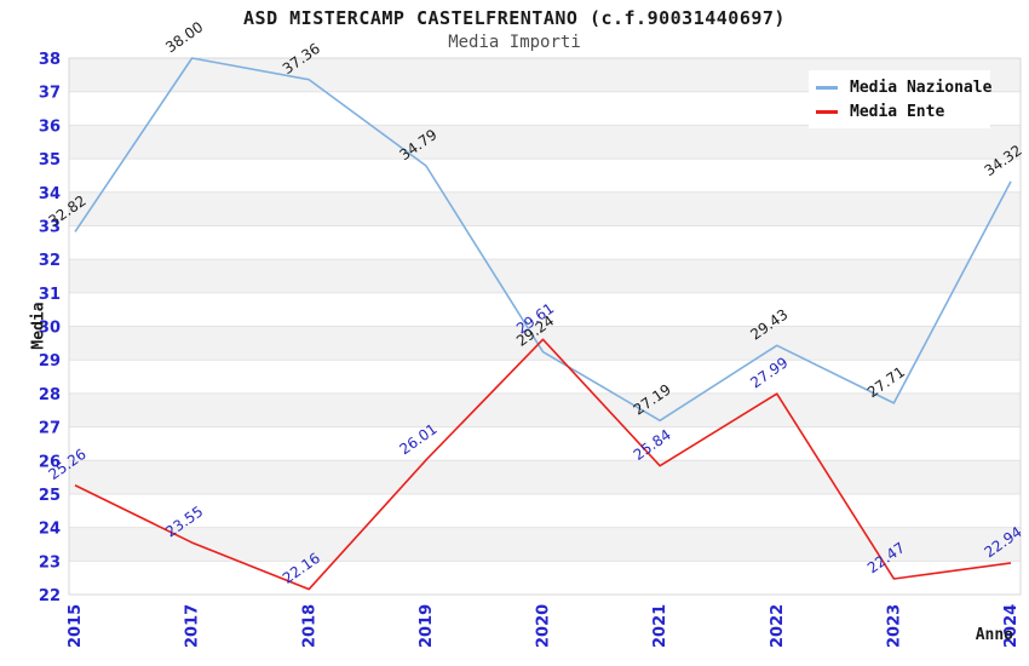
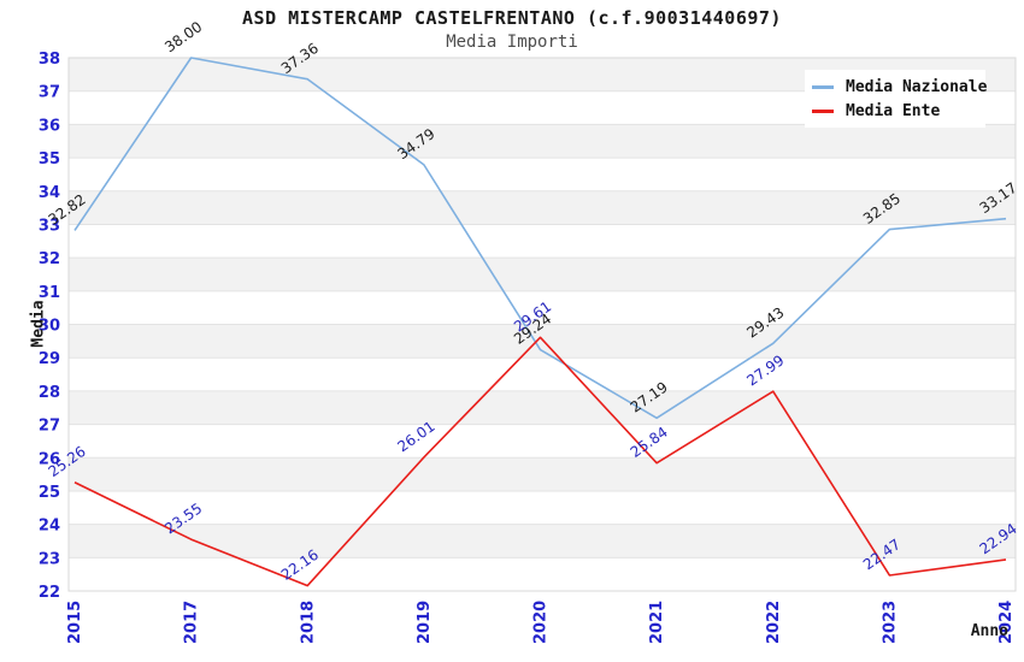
Media Nazionale/2023: 27.71 -> 32.85
Media Nazionale/2024: 34.32 -> 33.17
